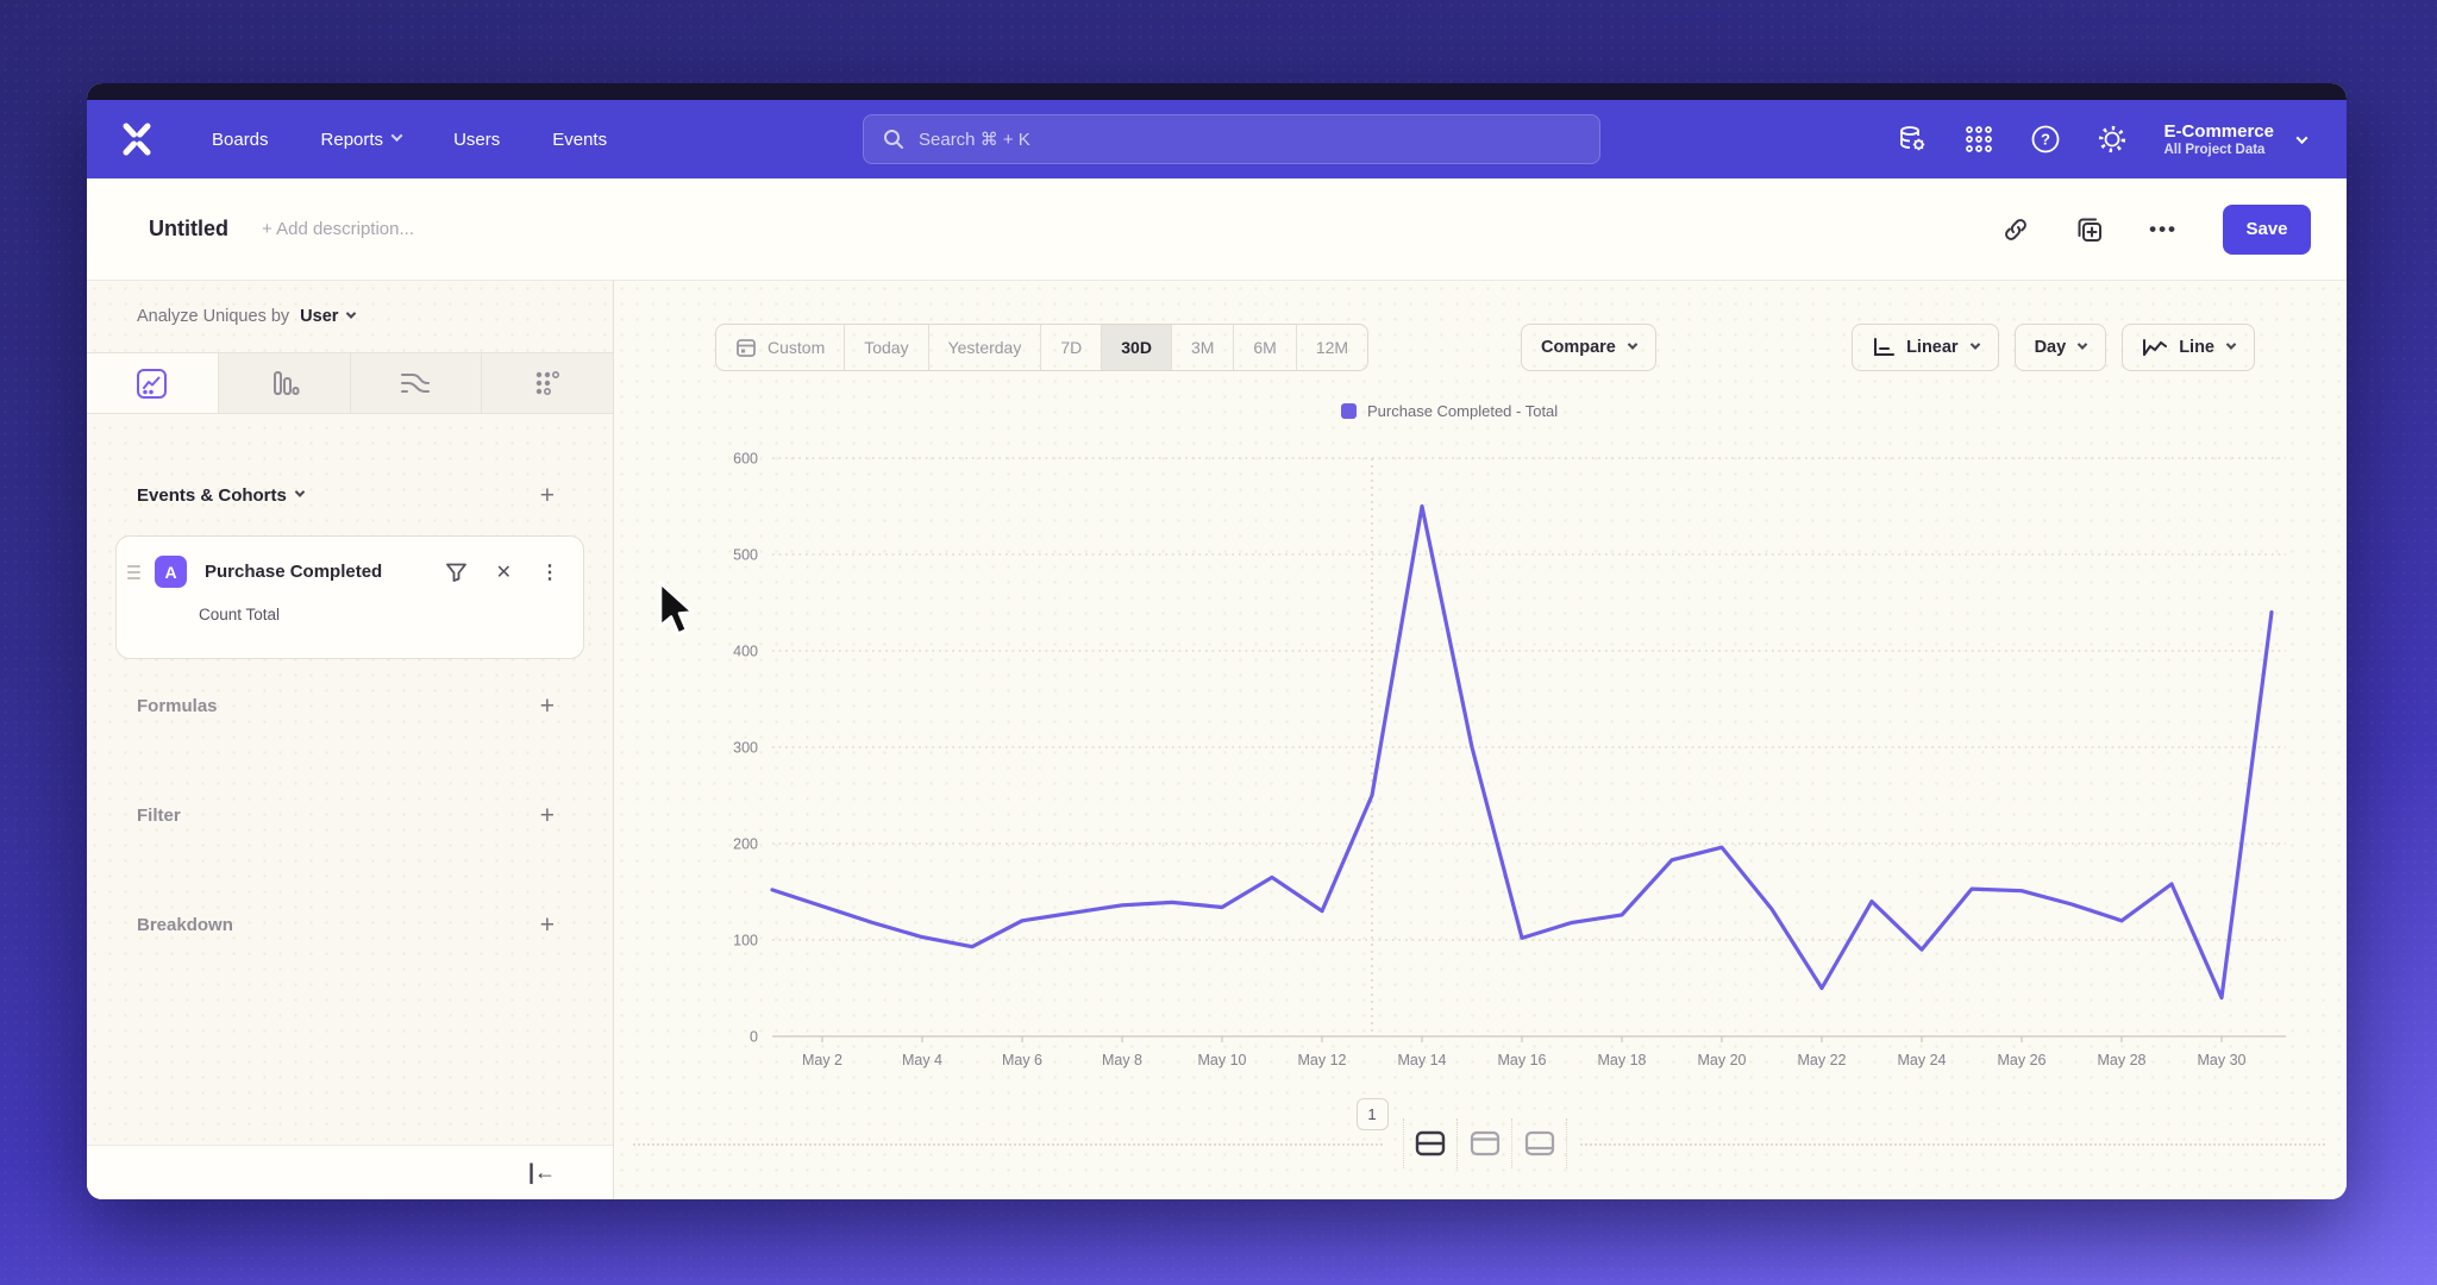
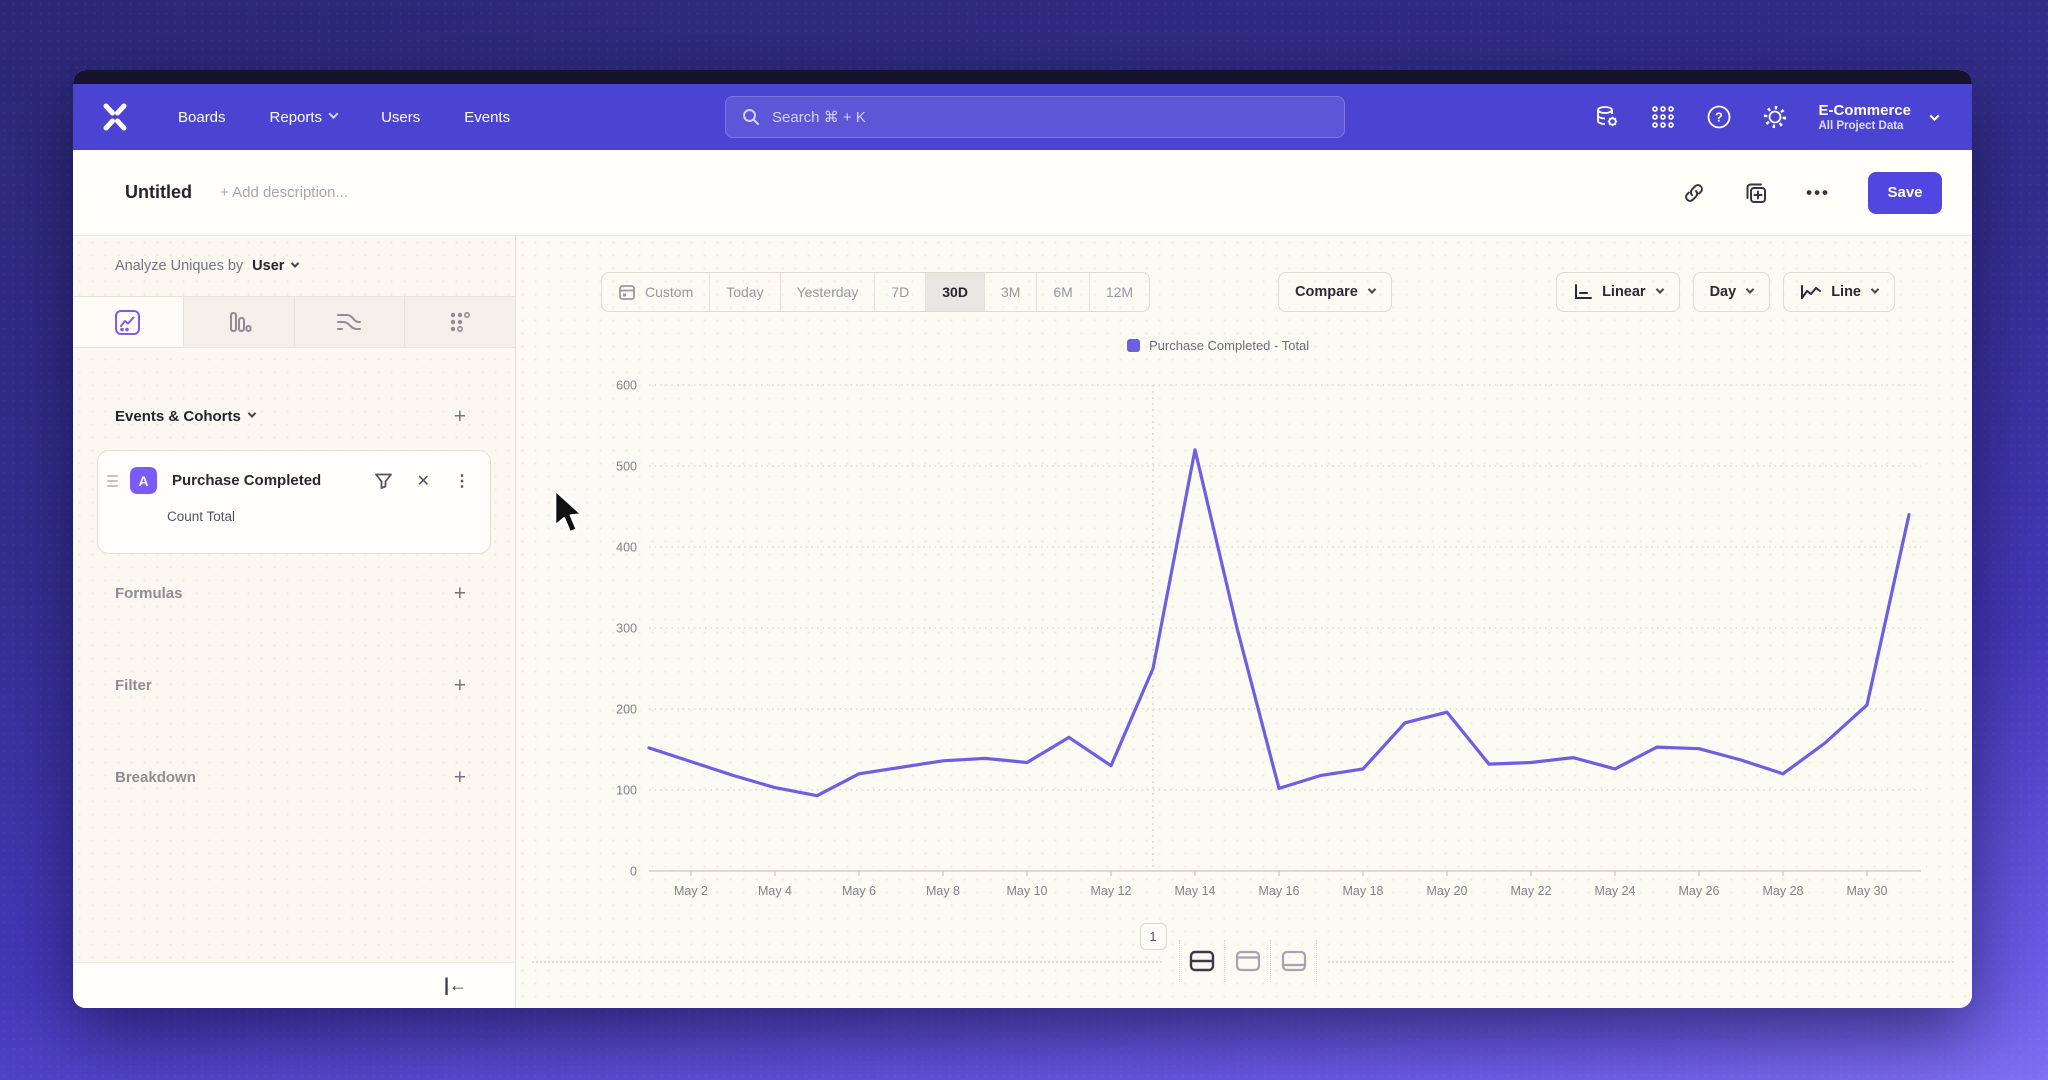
May 14: 550 -> 520
May 22: 50 -> 130
May 24: 90 -> 130
May 30: 40 -> 200
